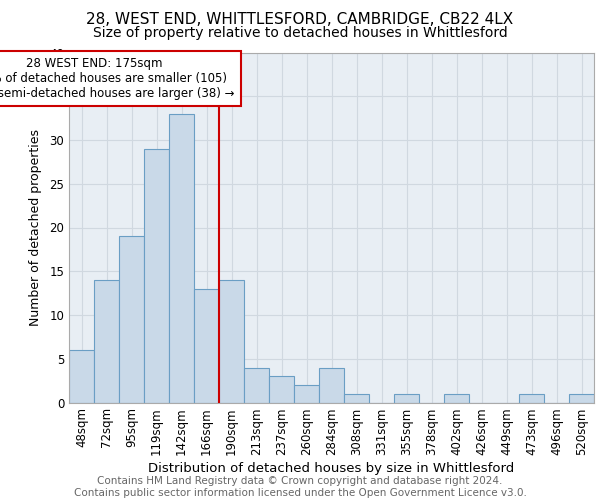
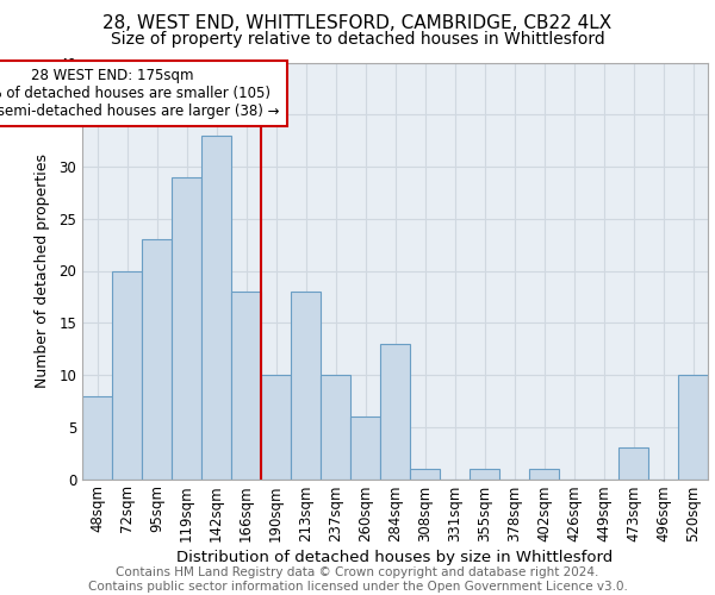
48sqm: 6 -> 8
72sqm: 14 -> 20
95sqm: 19 -> 23
166sqm: 13 -> 18
190sqm: 14 -> 10
213sqm: 4 -> 18
237sqm: 3 -> 10
260sqm: 2 -> 6
284sqm: 4 -> 13
473sqm: 1 -> 3
520sqm: 1 -> 10
